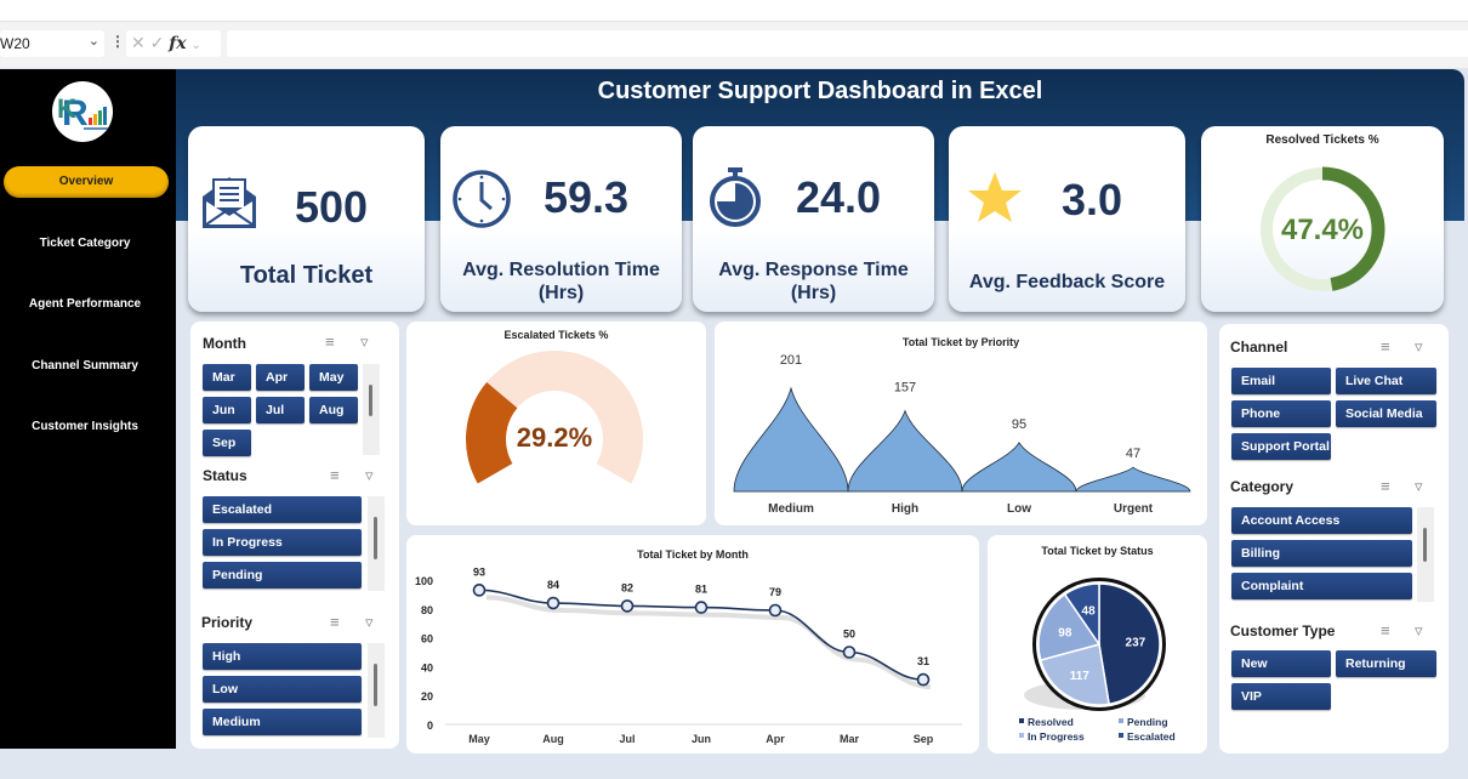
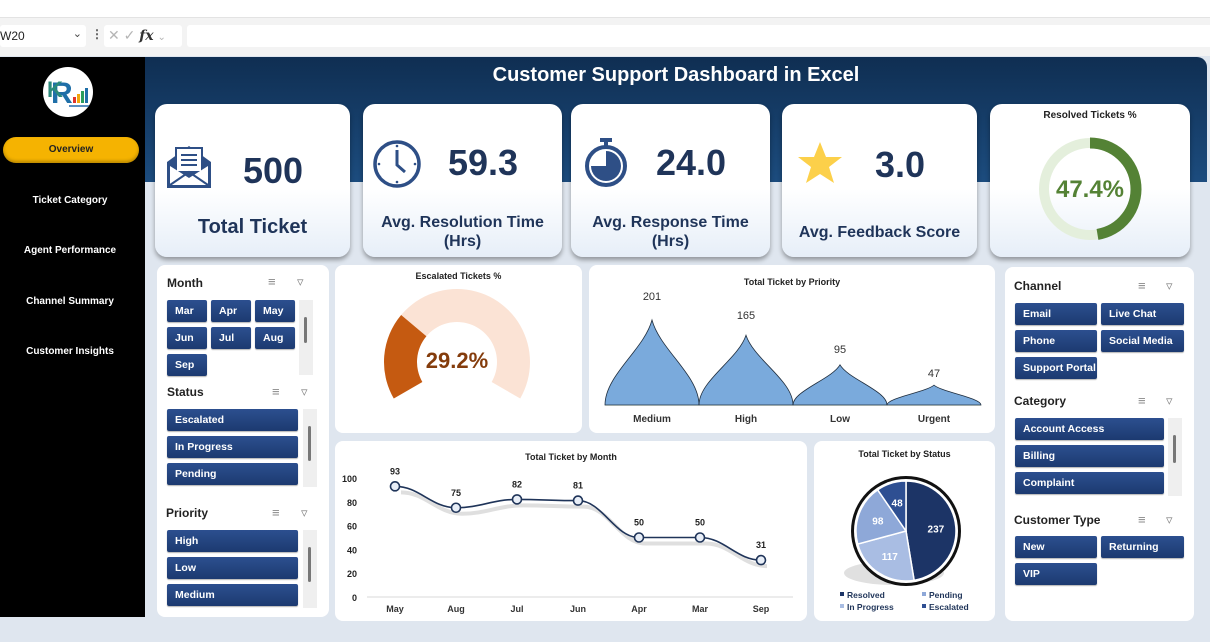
Total Ticket by Priority/High: 157 -> 165
Total Ticket by Month/Aug: 84 -> 75
Total Ticket by Month/Apr: 79 -> 50
